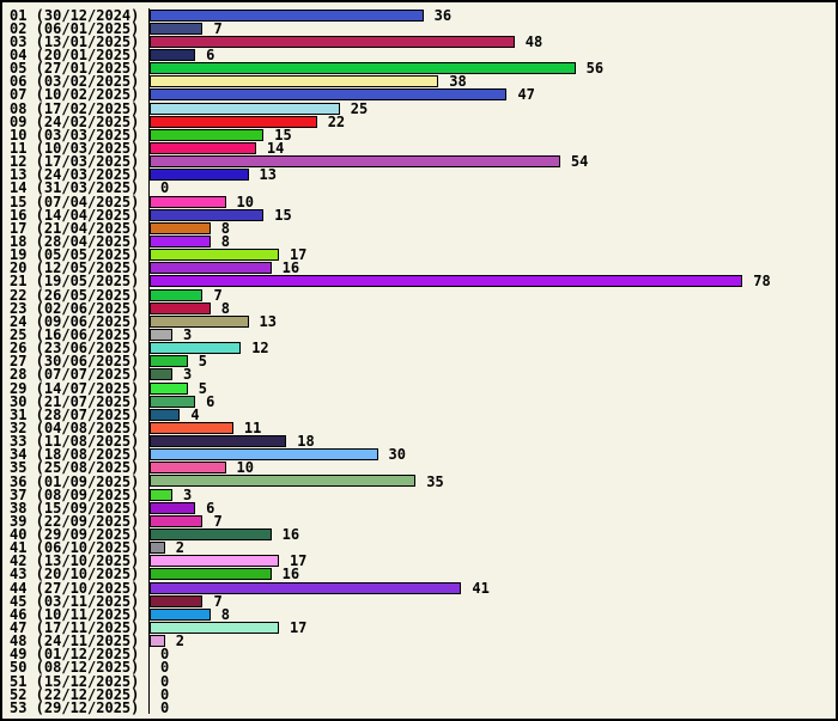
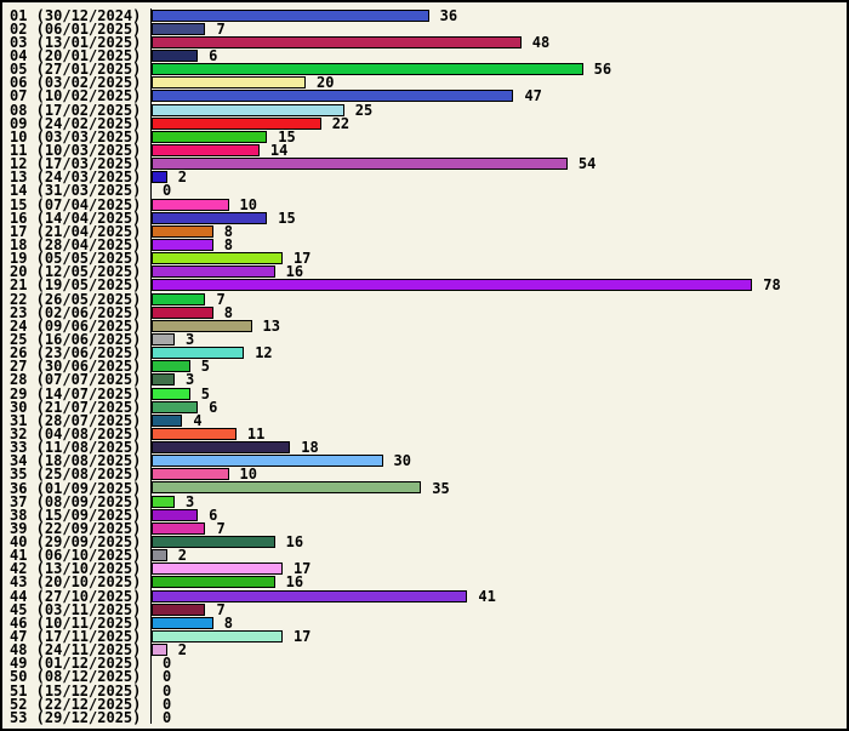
06 (03/02/2025): 38 -> 20
13 (24/03/2025): 13 -> 2
